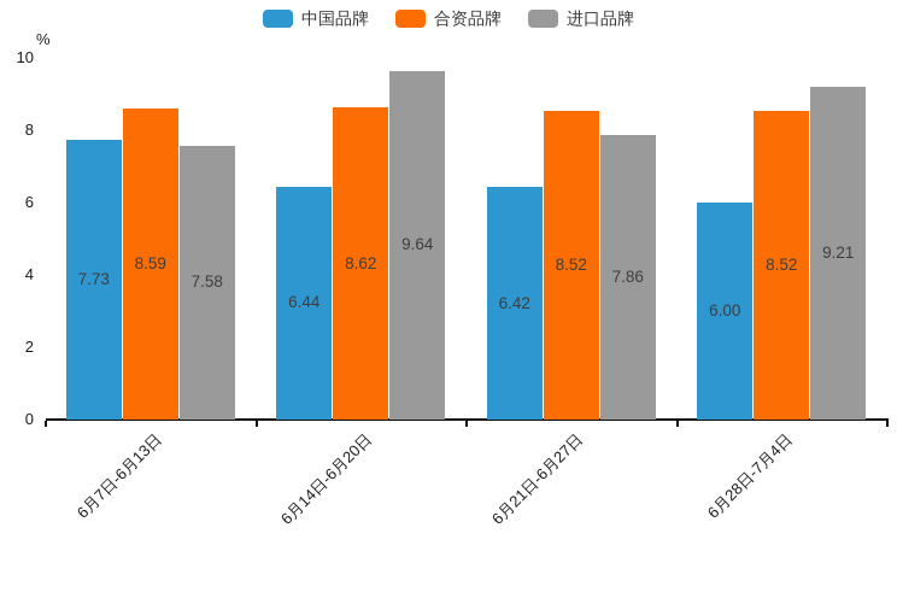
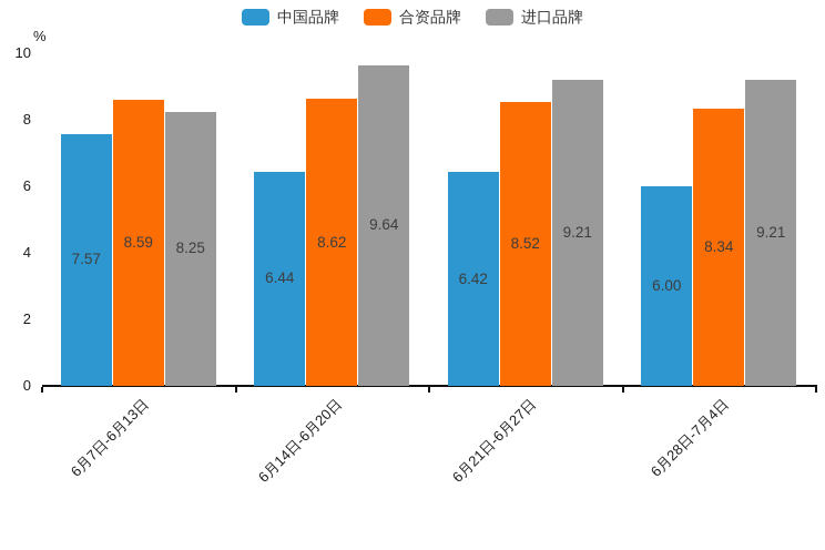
中国品牌/6月7日-6月13日: 7.73 -> 7.57
进口品牌/6月7日-6月13日: 7.58 -> 8.25
进口品牌/6月21日-6月27日: 7.86 -> 9.21
合资品牌/6月28日-7月4日: 8.52 -> 8.34
